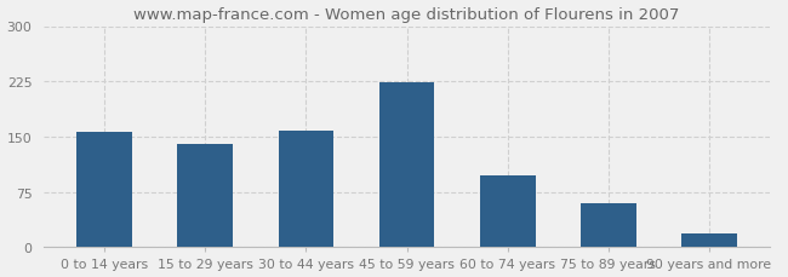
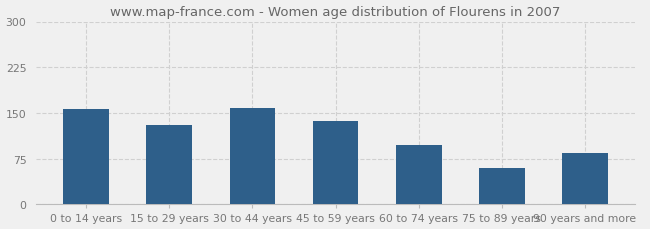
15 to 29 years: 140 -> 130
45 to 59 years: 224 -> 136
90 years and more: 18 -> 84
